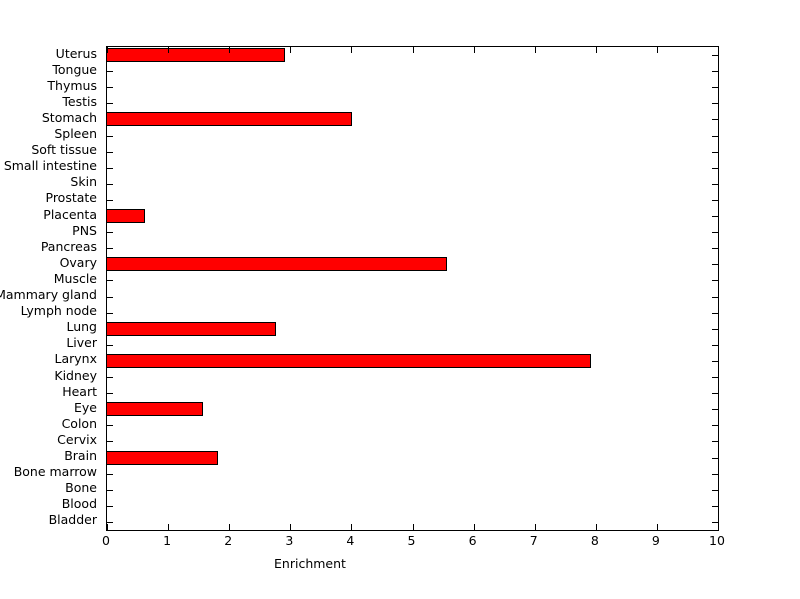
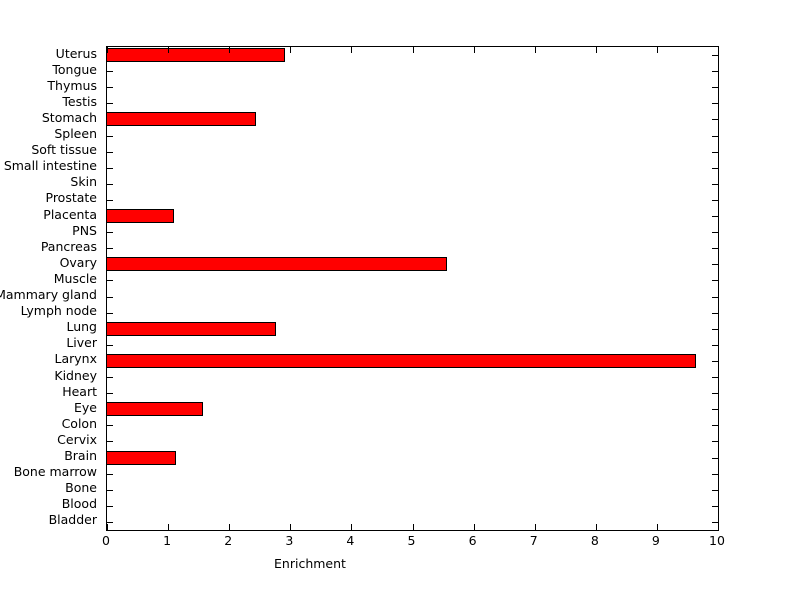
Stomach: 4.0 -> 2.4
Placenta: 0.6 -> 1.1
Larynx: 7.9 -> 9.6
Brain: 1.8 -> 1.1
